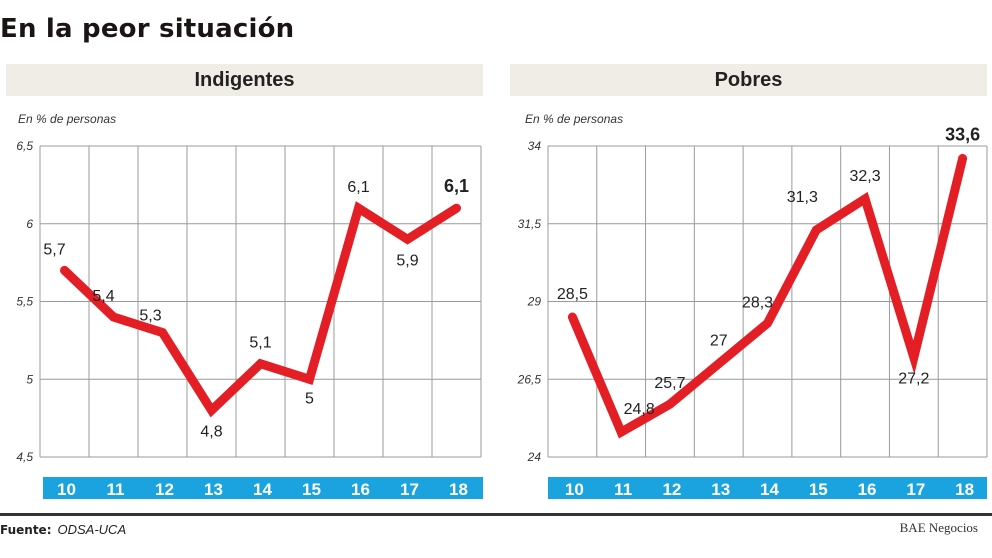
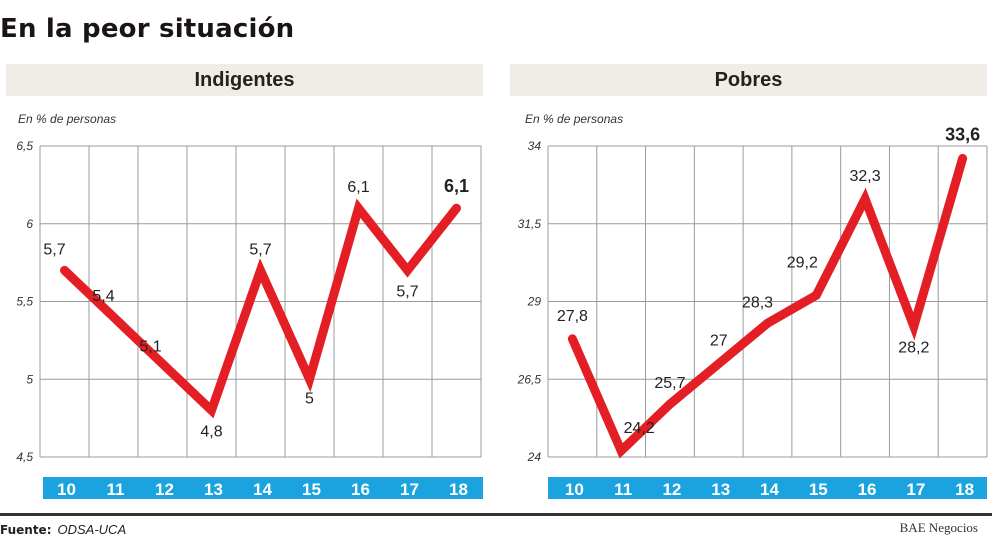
Indigentes/12: 5,3 -> 5,1
Indigentes/14: 5,1 -> 5,7
Indigentes/17: 5,9 -> 5,7
Pobres/10: 28,5 -> 27,8
Pobres/11: 24,8 -> 24,2
Pobres/15: 31,3 -> 29,2
Pobres/17: 27,2 -> 28,2
